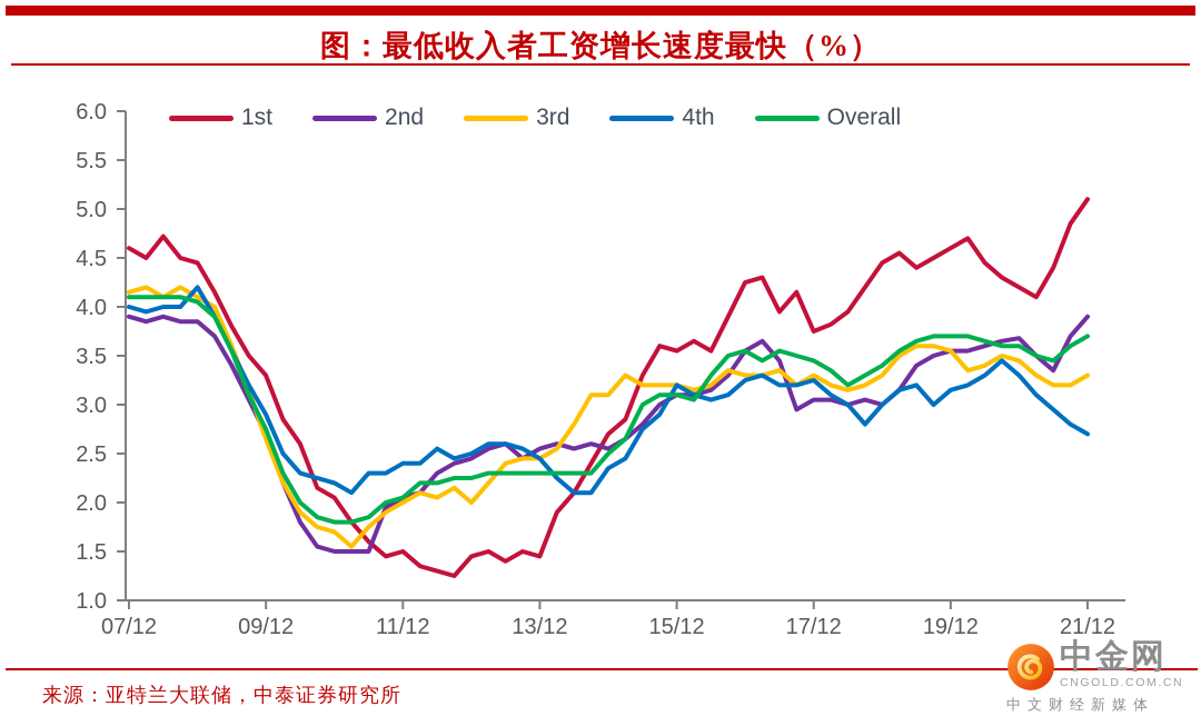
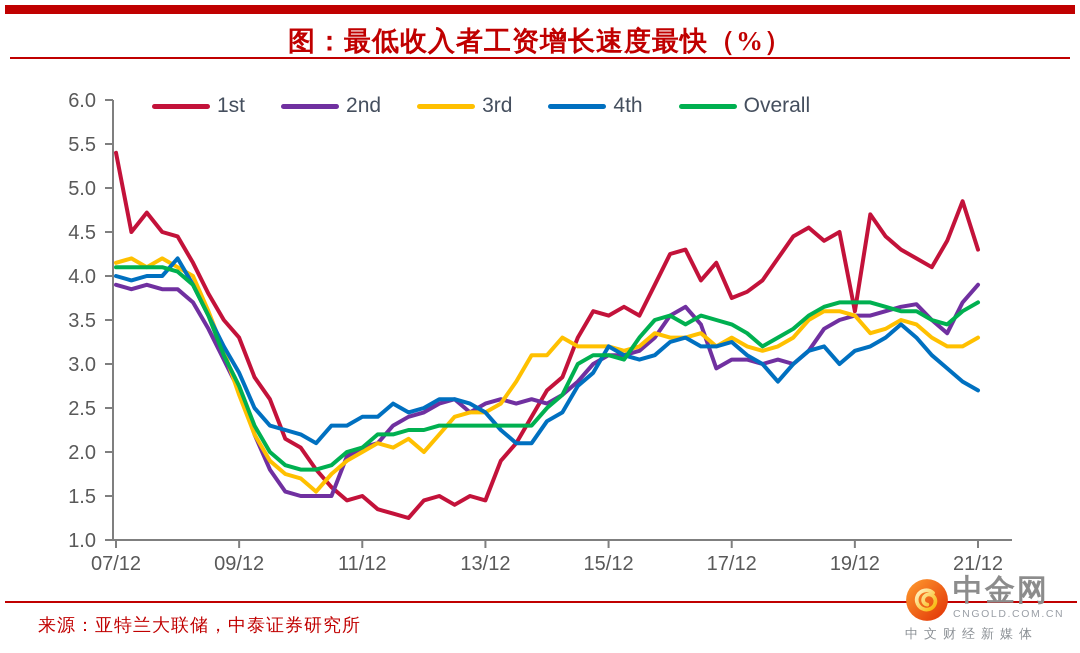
1st/07/12: 4.6 -> 5.4
1st/19/12: 4.6 -> 3.6
1st/21/12: 5.1 -> 4.3
